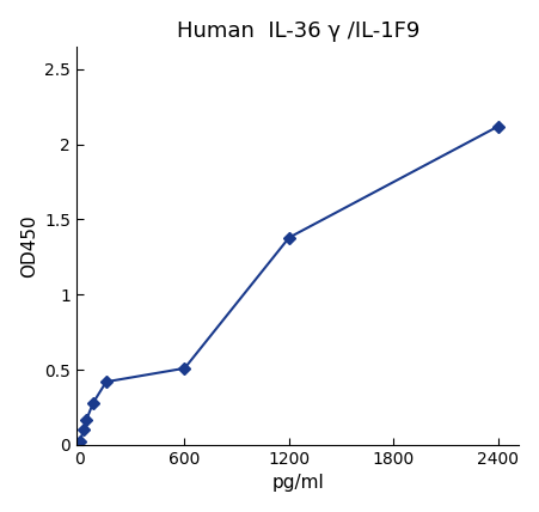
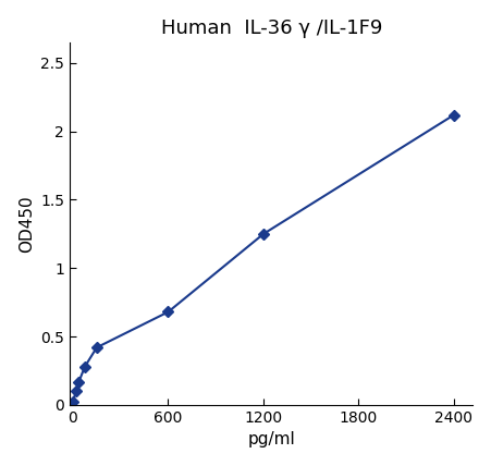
600: 0.51 -> 0.68
1200: 1.38 -> 1.25
